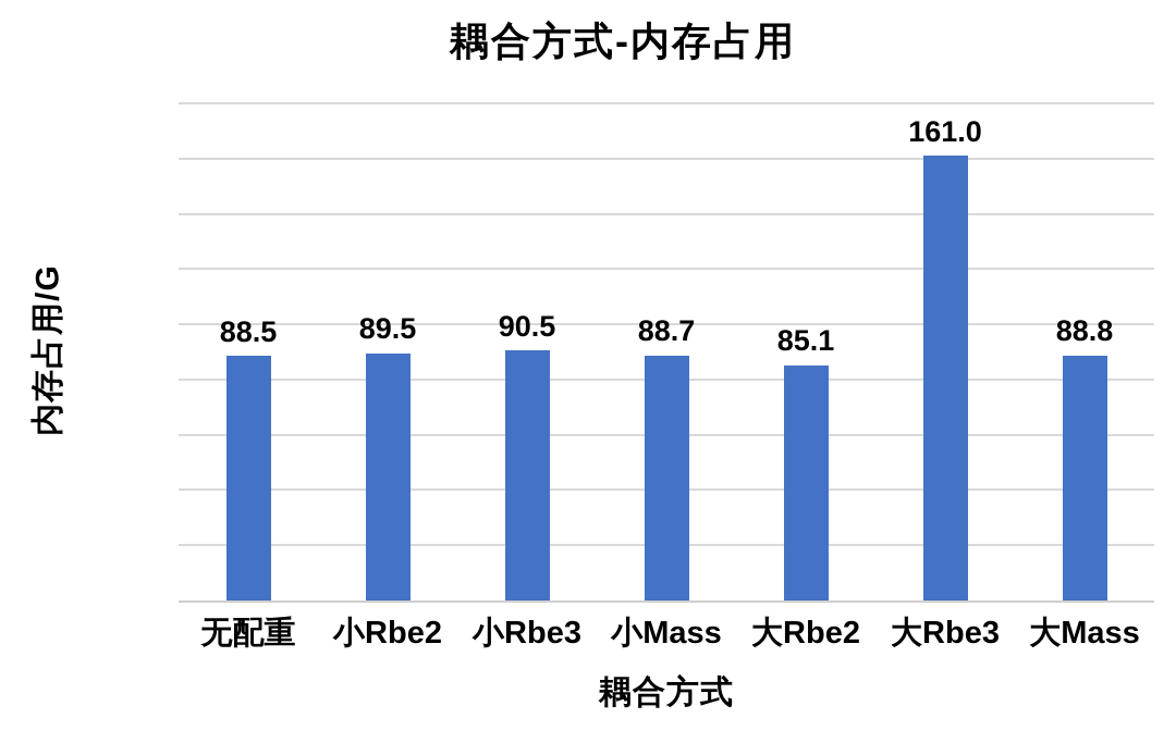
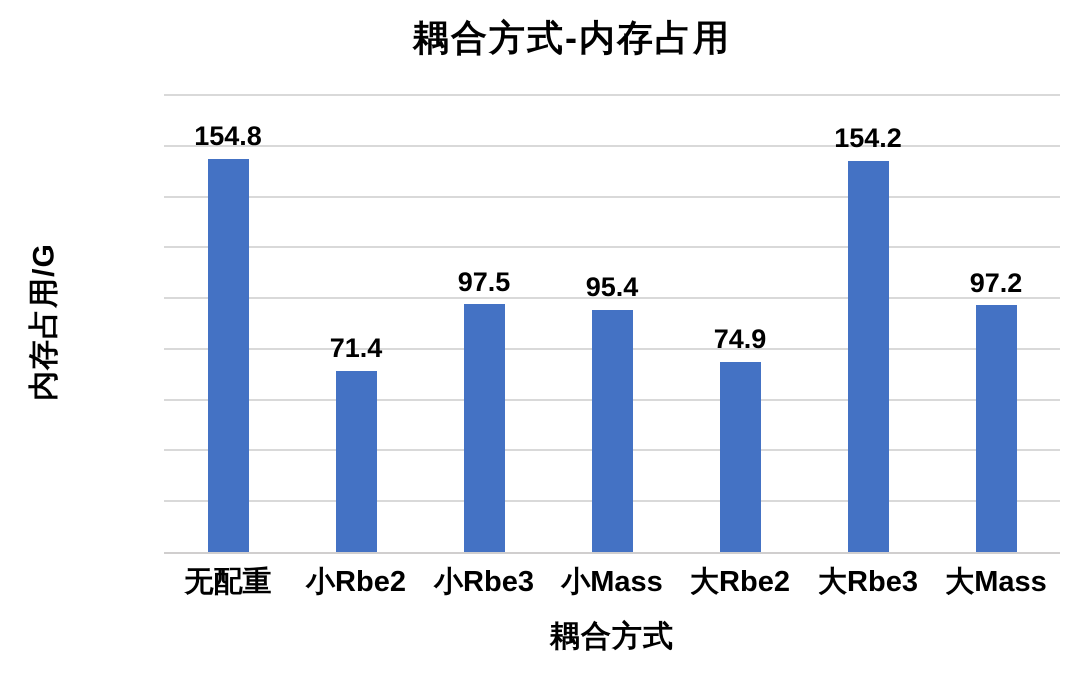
无配重: 88.5 -> 154.8
小Rbe2: 89.5 -> 71.4
小Rbe3: 90.5 -> 97.5
小Mass: 88.7 -> 95.4
大Rbe2: 85.1 -> 74.9
大Rbe3: 161.0 -> 154.2
大Mass: 88.8 -> 97.2
